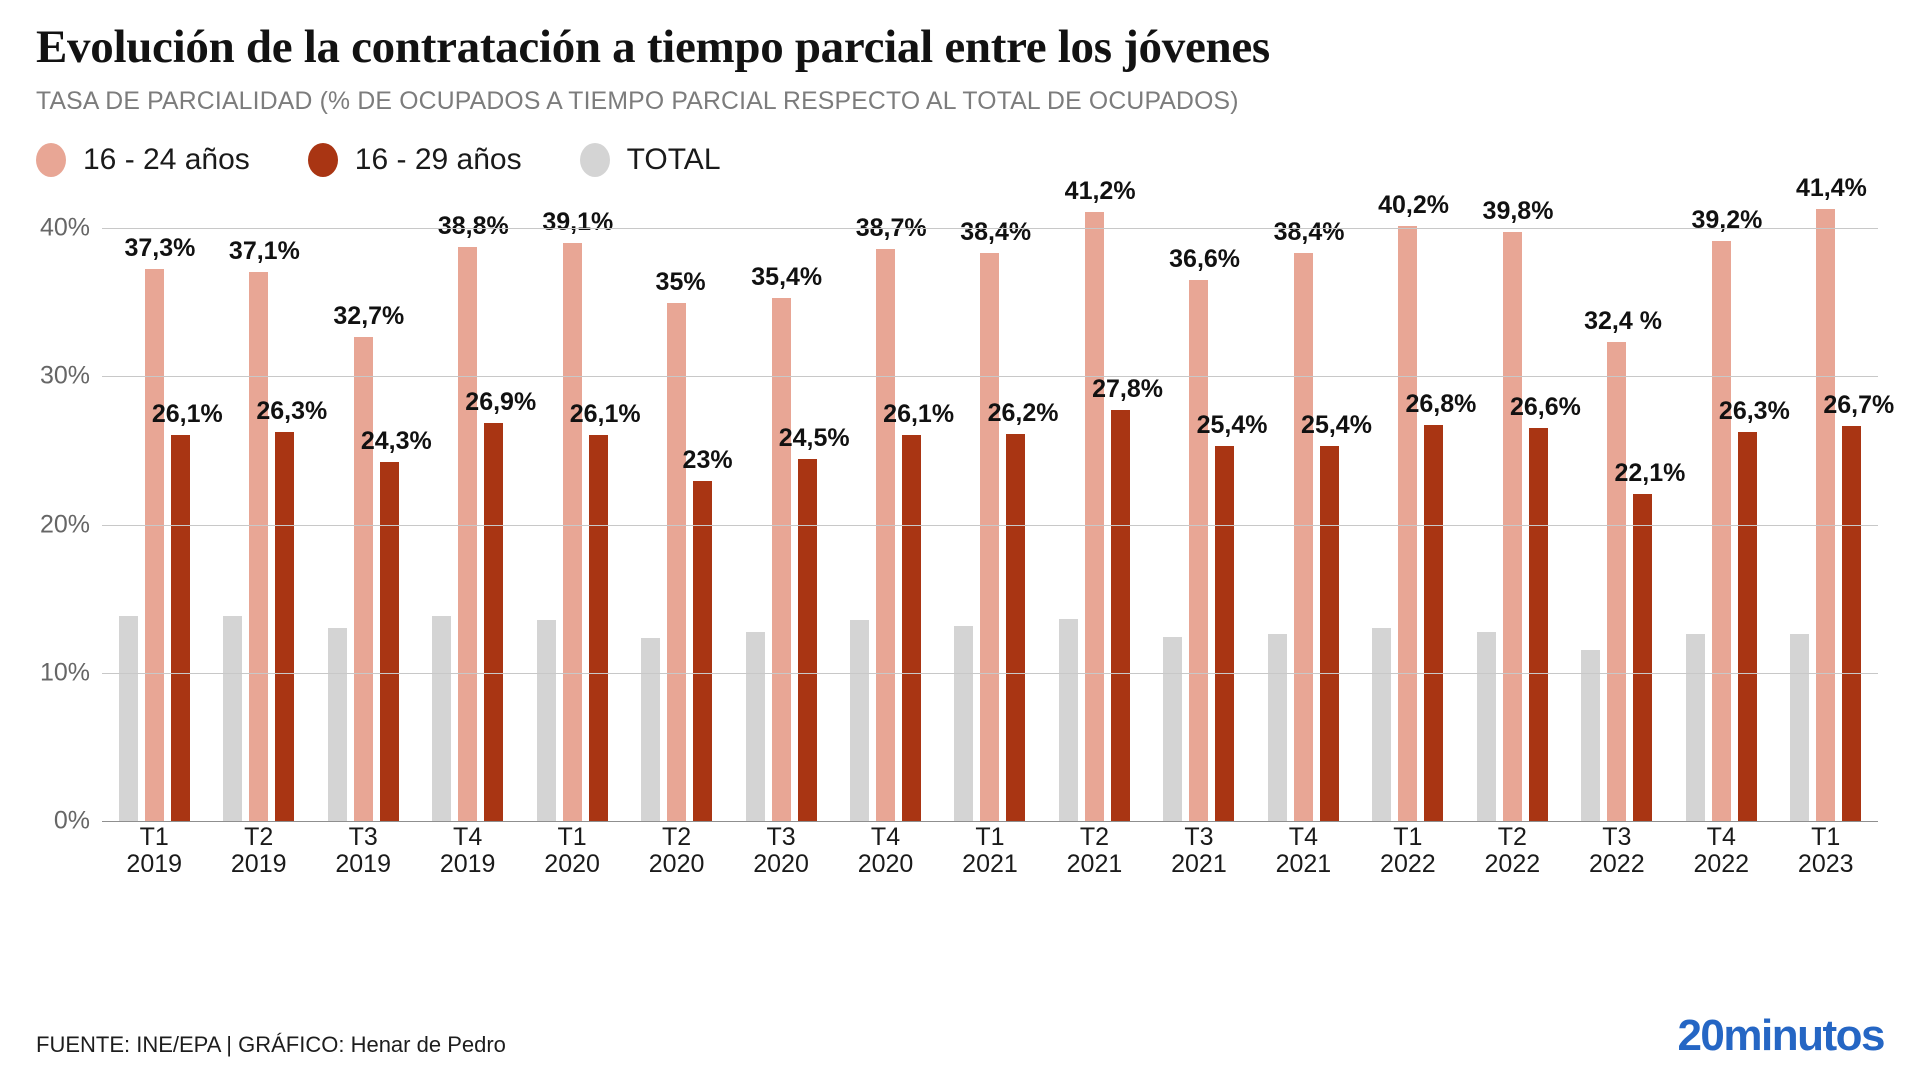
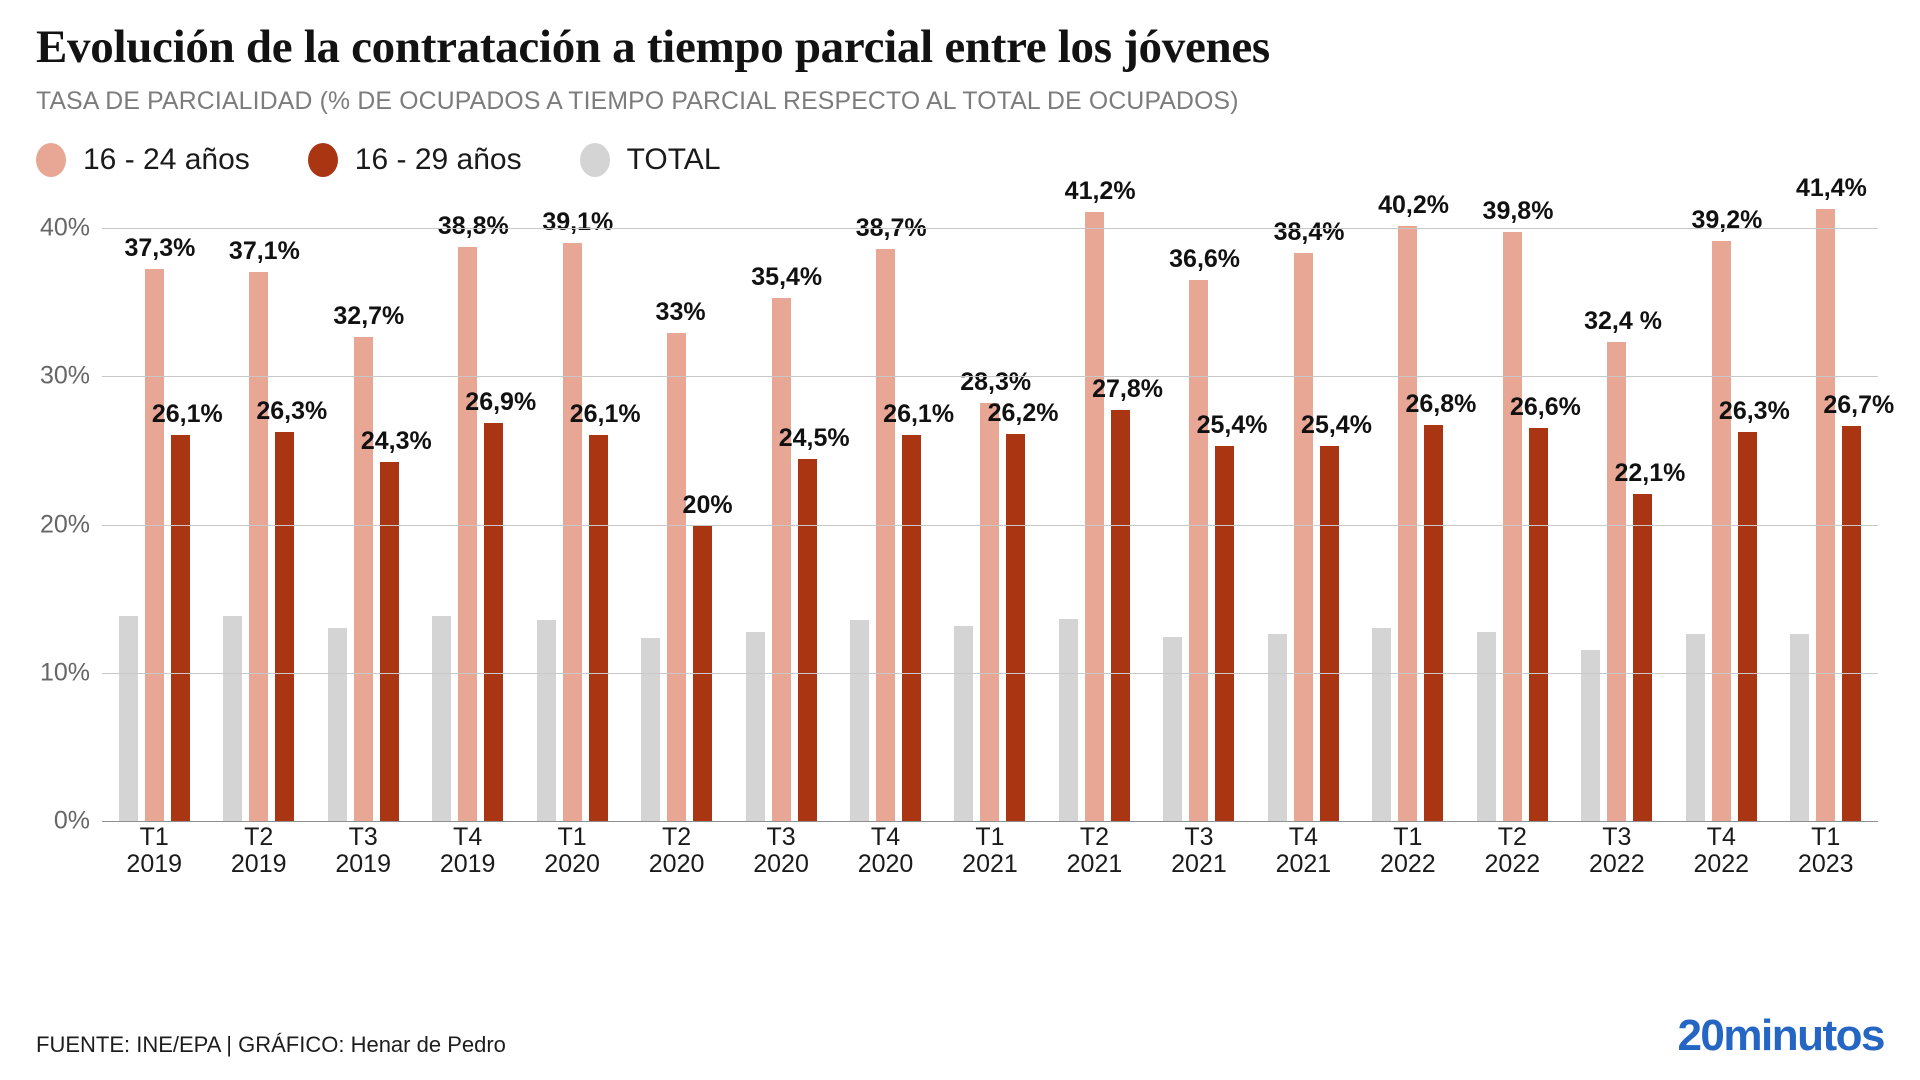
16 - 24 años/T2 2020: 35% -> 33%
16 - 29 años/T2 2020: 23% -> 20%
16 - 24 años/T1 2021: 38,4% -> 28,3%
